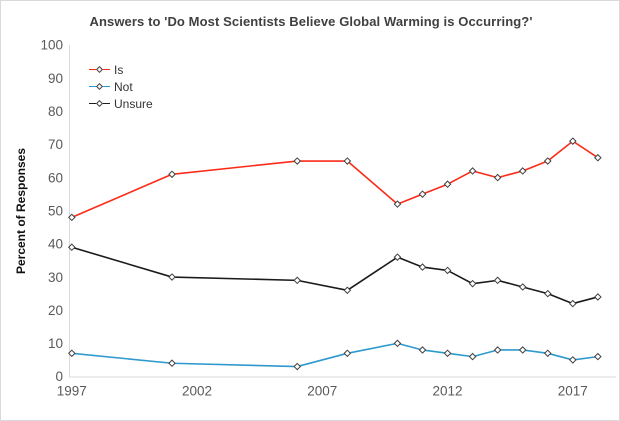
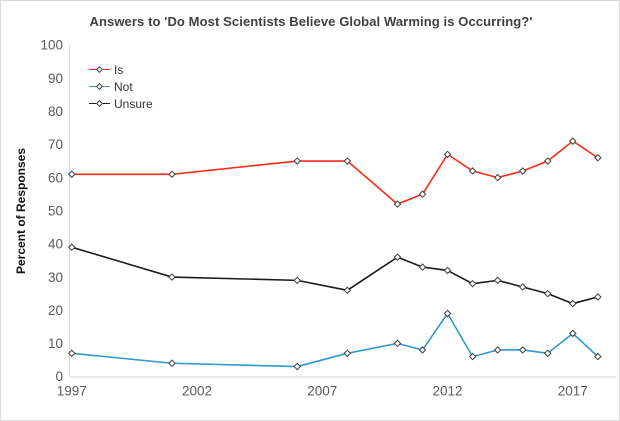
Is/1997: 48 -> 61
Is/2012: 58 -> 67
Not/2012: 7 -> 19
Not/2017: 5 -> 13
